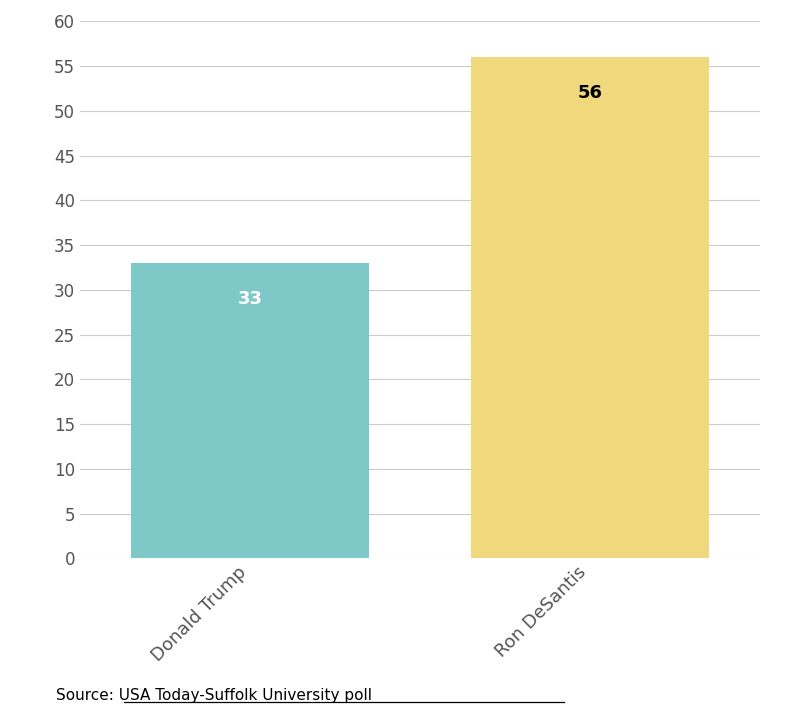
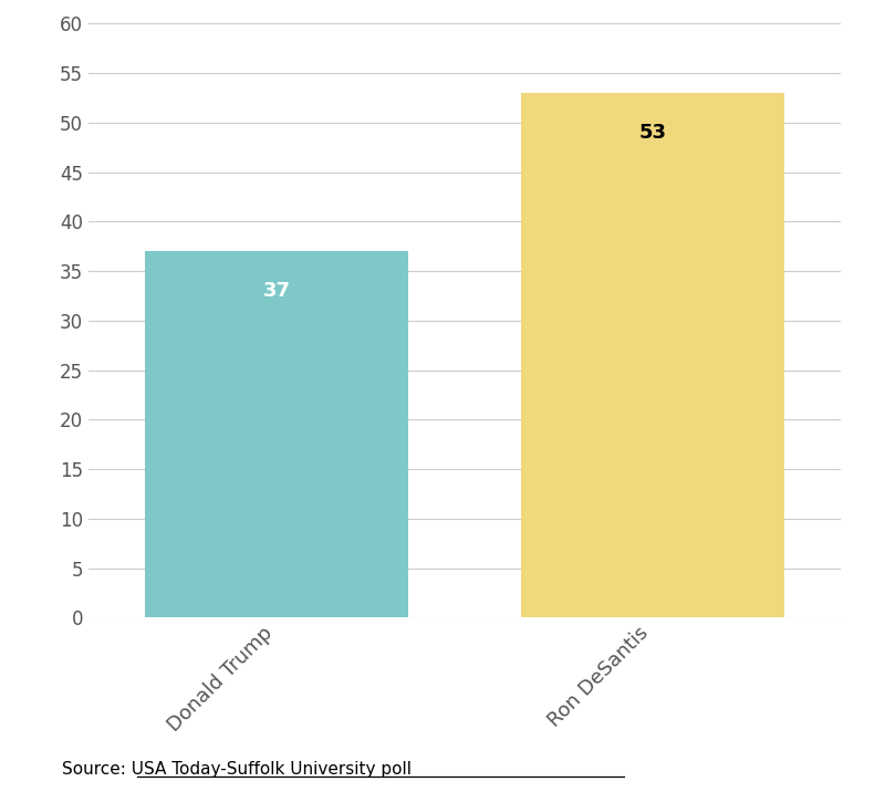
Donald Trump: 33 -> 37
Ron DeSantis: 56 -> 53
